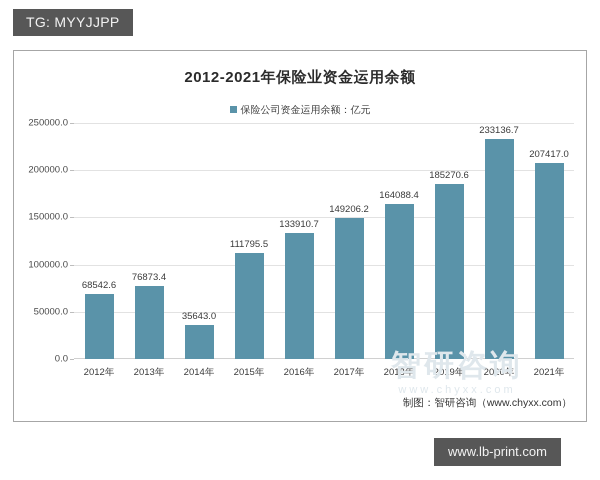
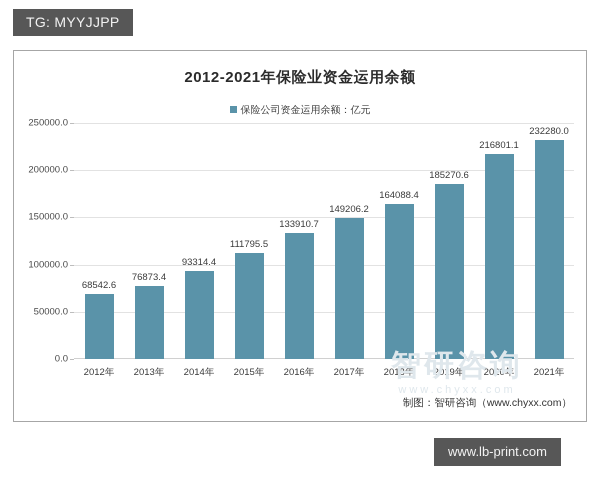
2014年: 35643.0 -> 93314.4
2020年: 233136.7 -> 216801.1
2021年: 207417.0 -> 232280.0
